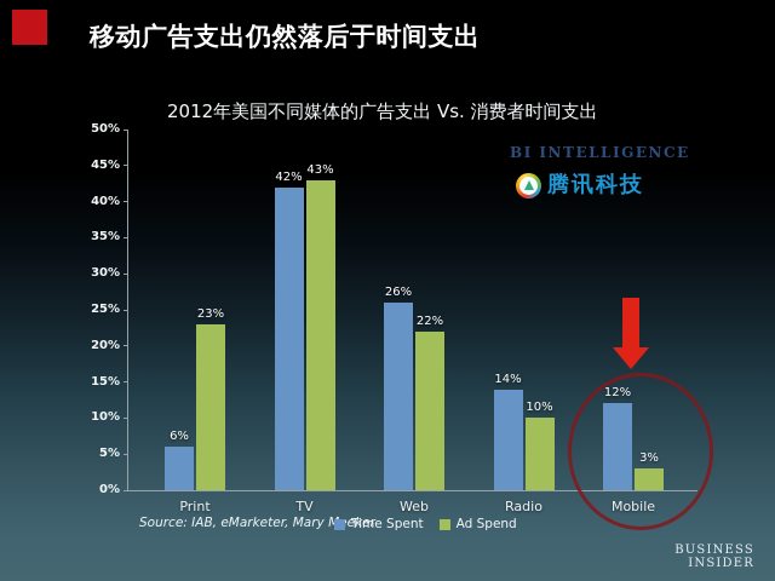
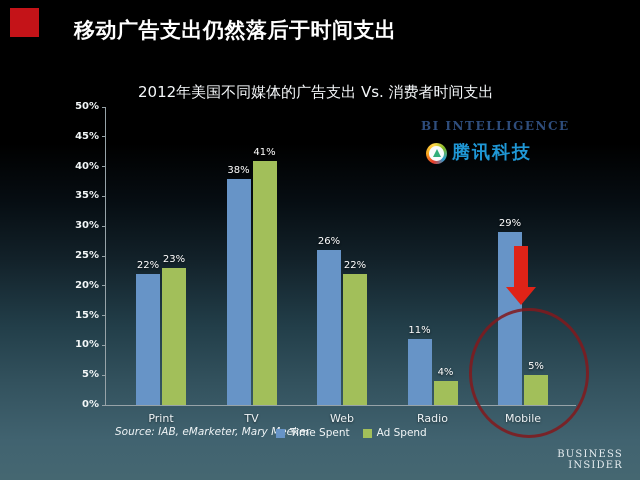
Time Spent/Print: 6% -> 22%
Time Spent/TV: 42% -> 38%
Ad Spend/TV: 43% -> 41%
Time Spent/Radio: 14% -> 11%
Ad Spend/Radio: 10% -> 4%
Time Spent/Mobile: 12% -> 29%
Ad Spend/Mobile: 3% -> 5%
